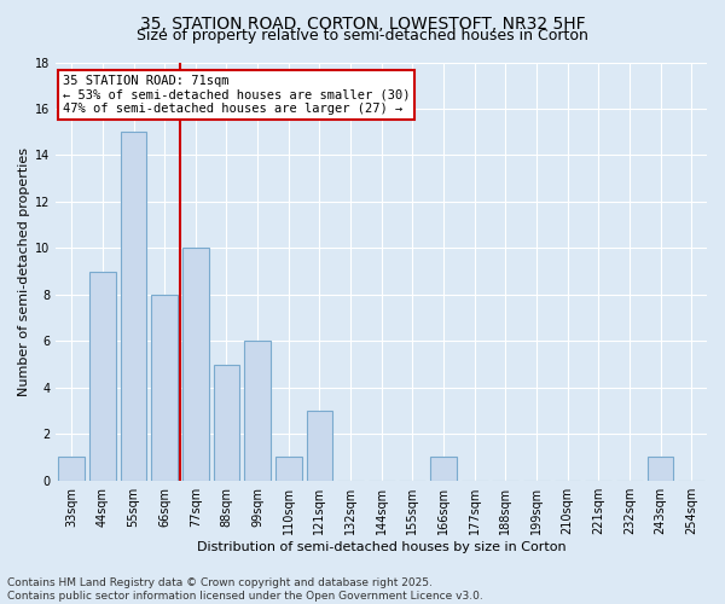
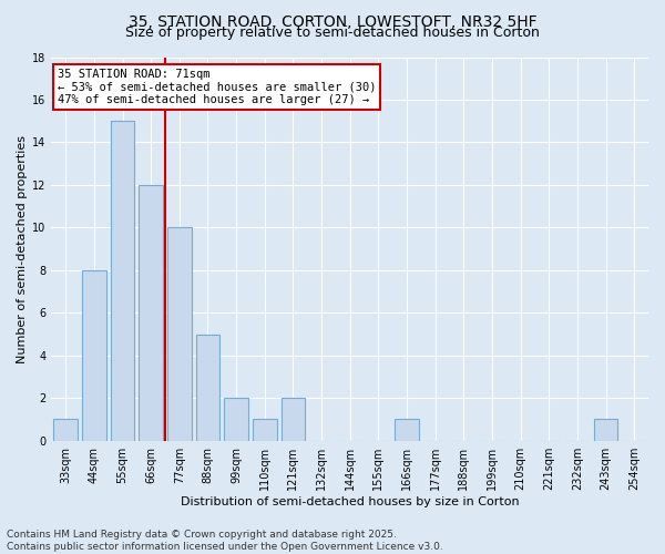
44sqm: 9 -> 8
66sqm: 8 -> 12
99sqm: 6 -> 2
121sqm: 3 -> 2
